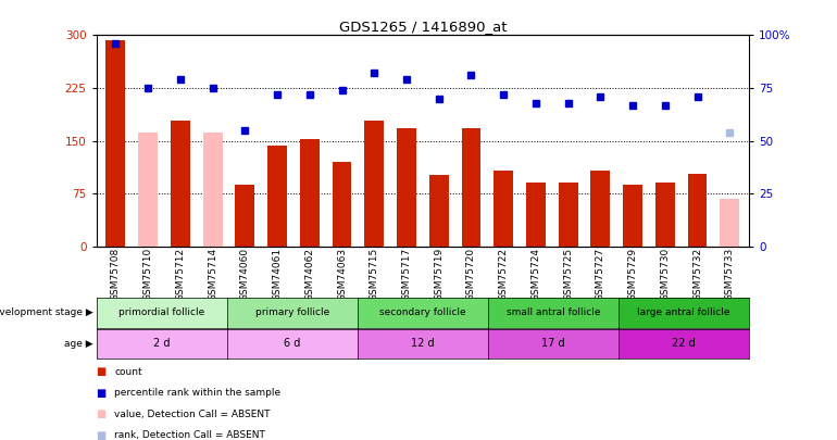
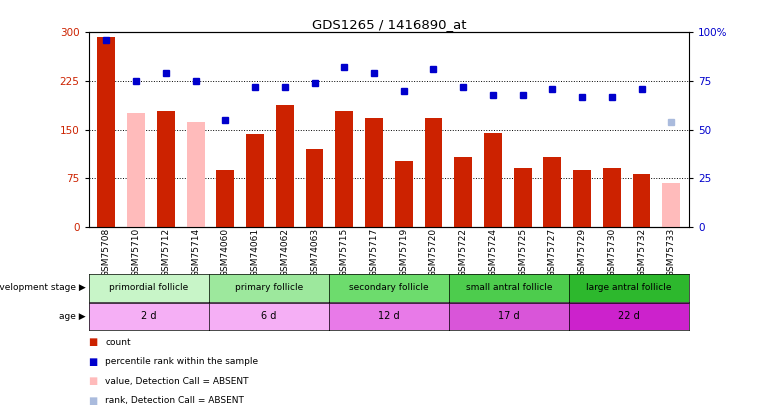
GSM75710: 162 -> 176
GSM74062: 152 -> 188
GSM75724: 90 -> 144
GSM75732: 103 -> 82
